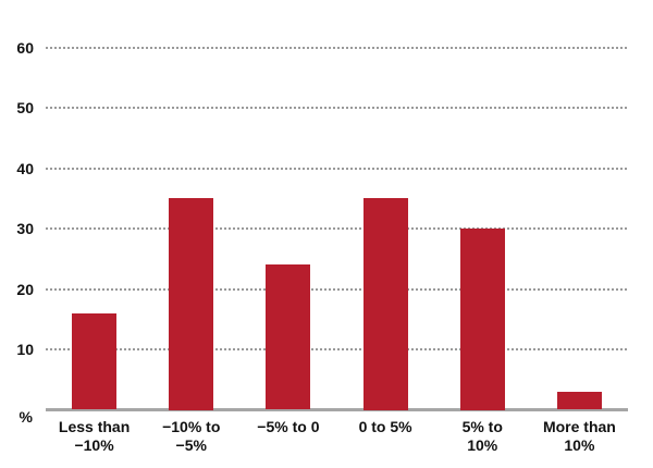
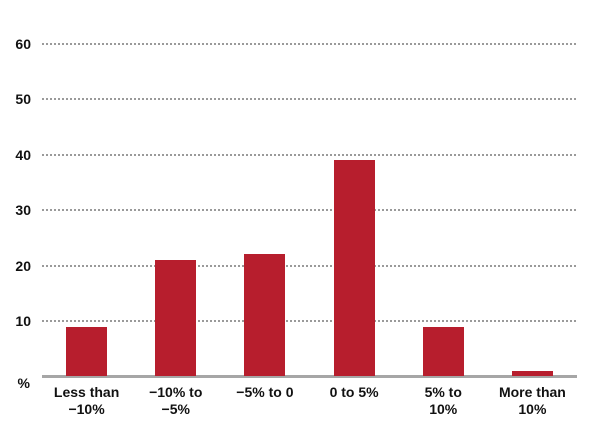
Less than −10%: 16 -> 9
−10% to −5%: 35 -> 21
−5% to 0: 24 -> 22
0 to 5%: 35 -> 39
5% to 10%: 30 -> 9
More than 10%: 3 -> 1
